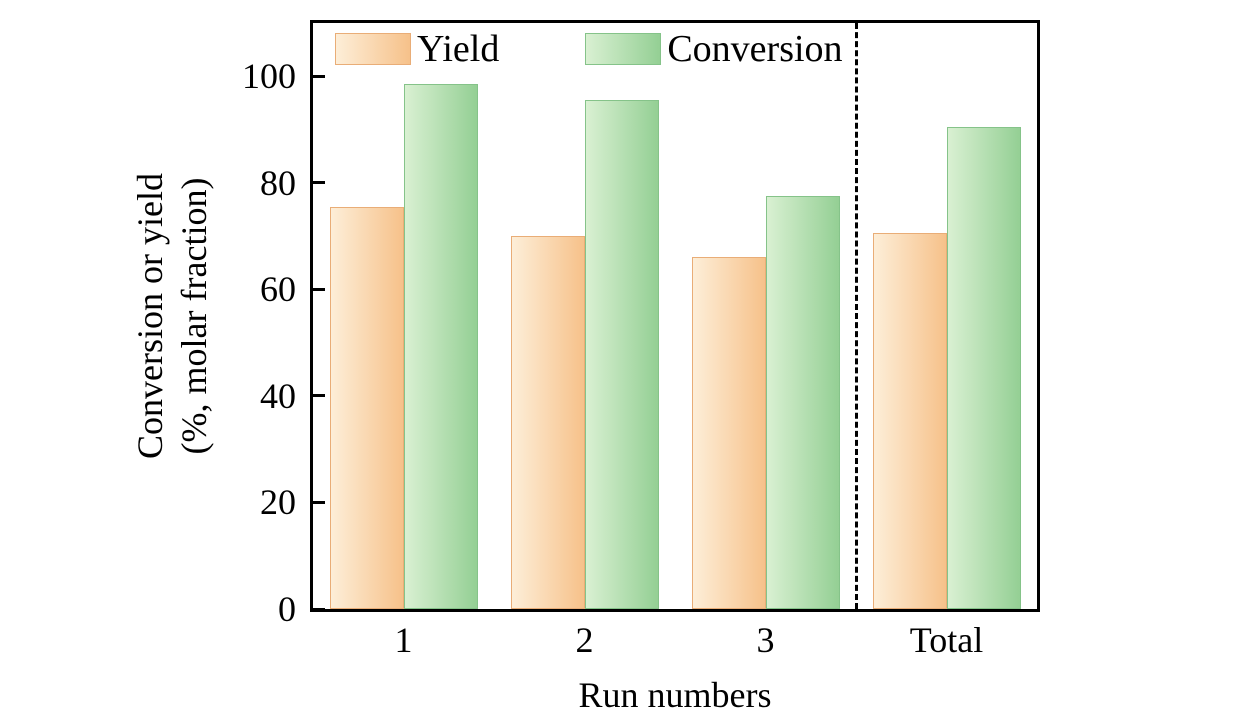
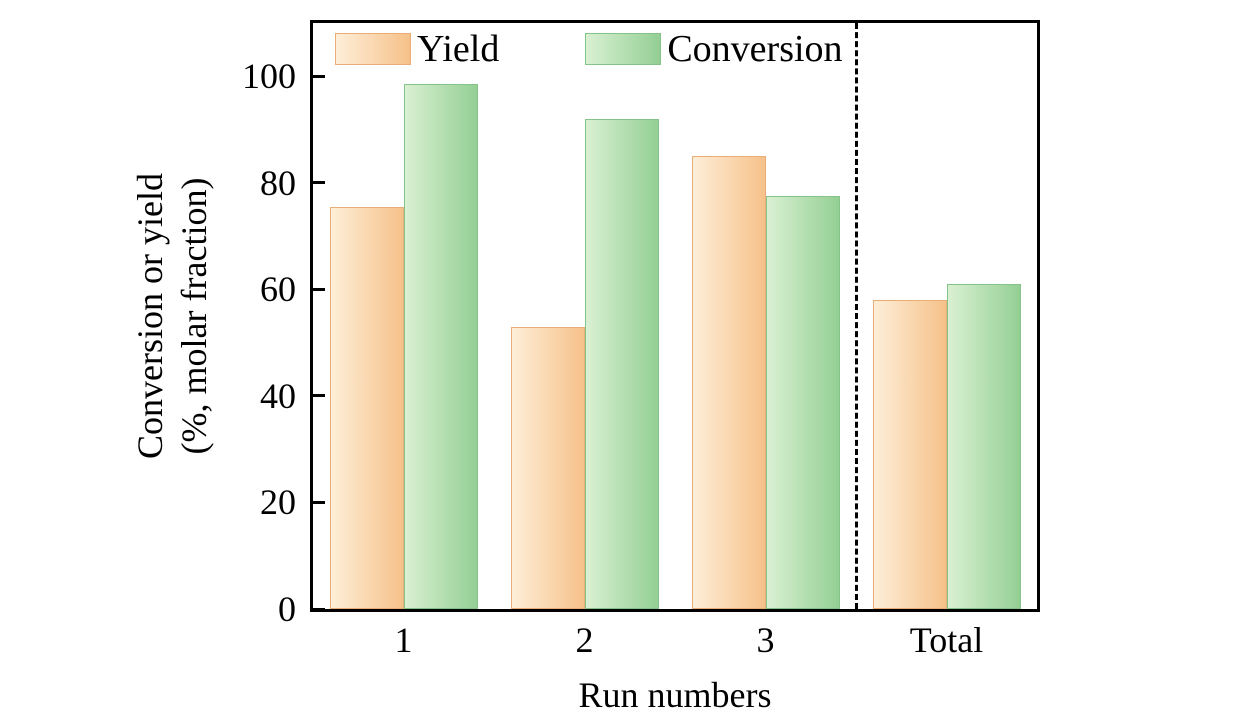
Yield/2: 70 -> 53
Conversion/2: 96 -> 92
Yield/3: 66 -> 85
Yield/Total: 70 -> 58
Conversion/Total: 90 -> 61
